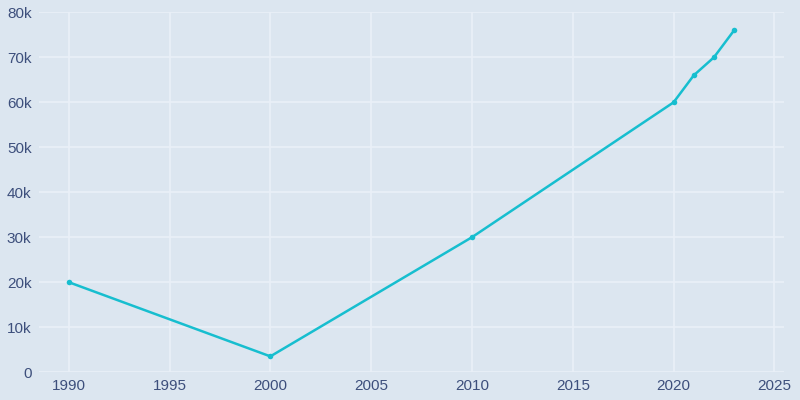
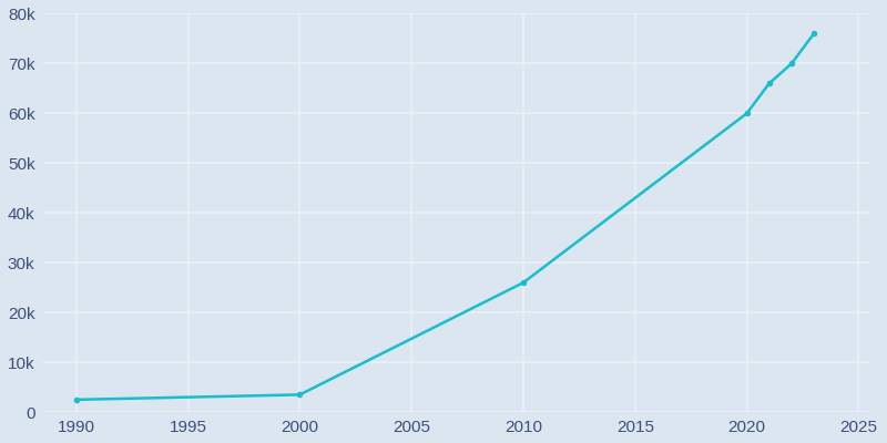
1990: 20.0k -> 2.5k
2010: 30.0k -> 26.0k
